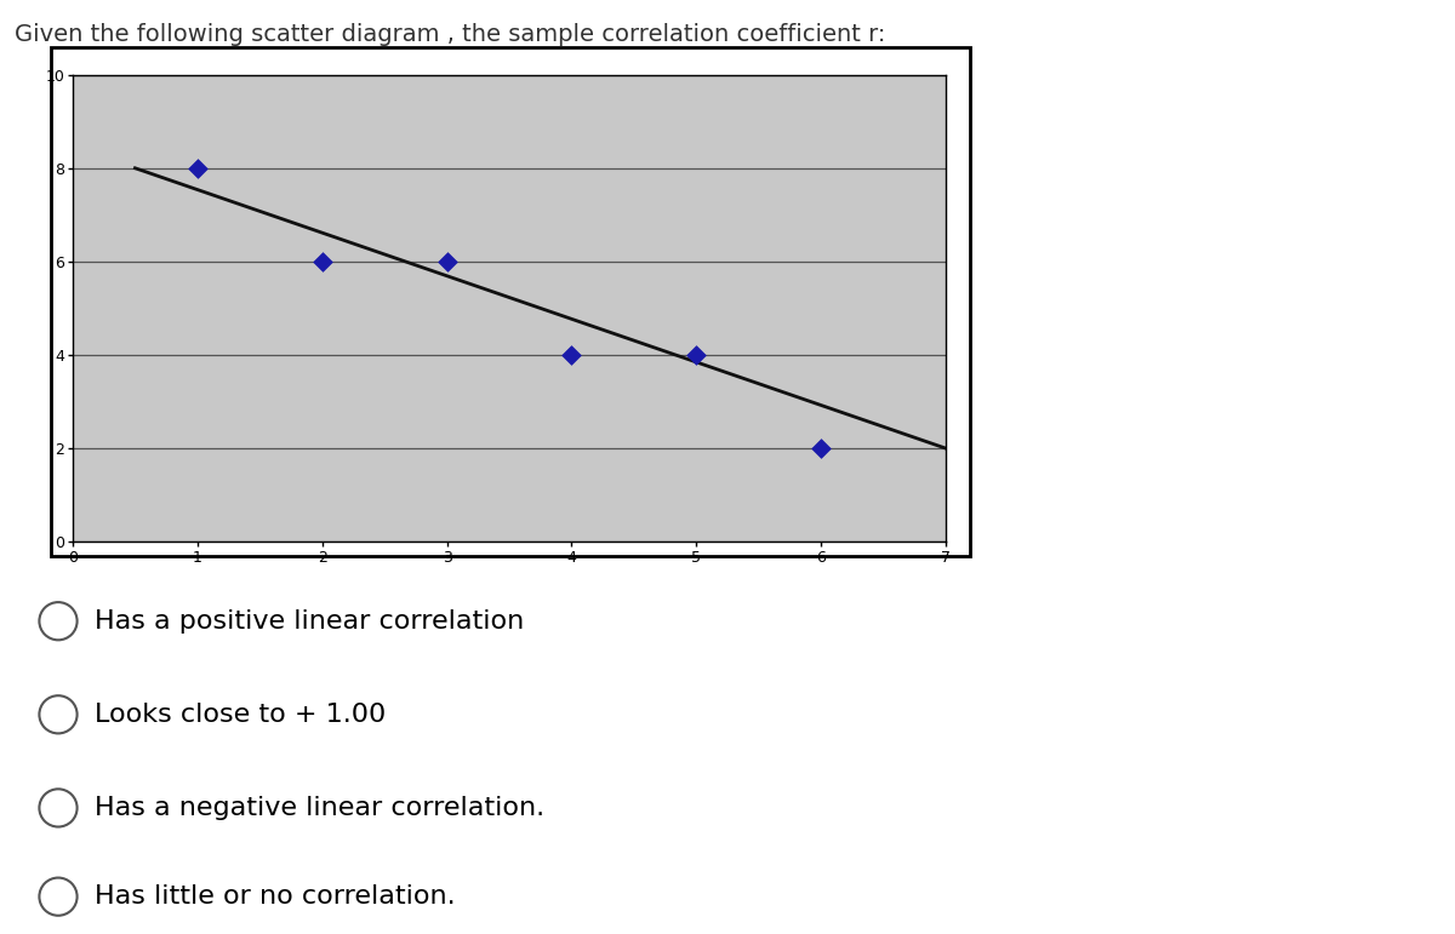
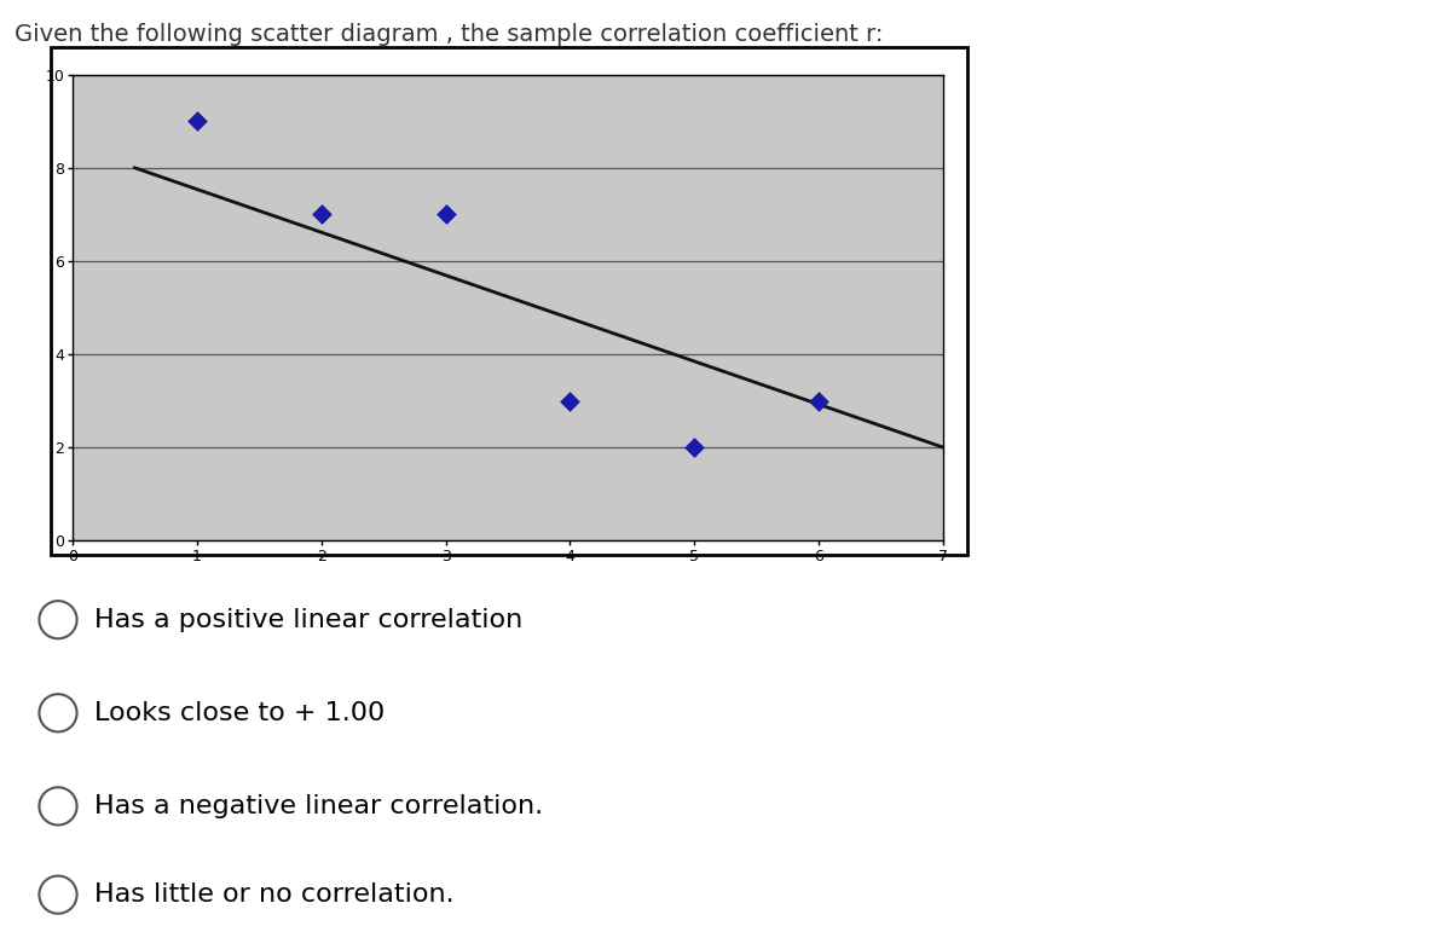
1: 8 -> 9
2: 6 -> 7
3: 6 -> 7
4: 4 -> 3
5: 4 -> 2
6: 2 -> 3
